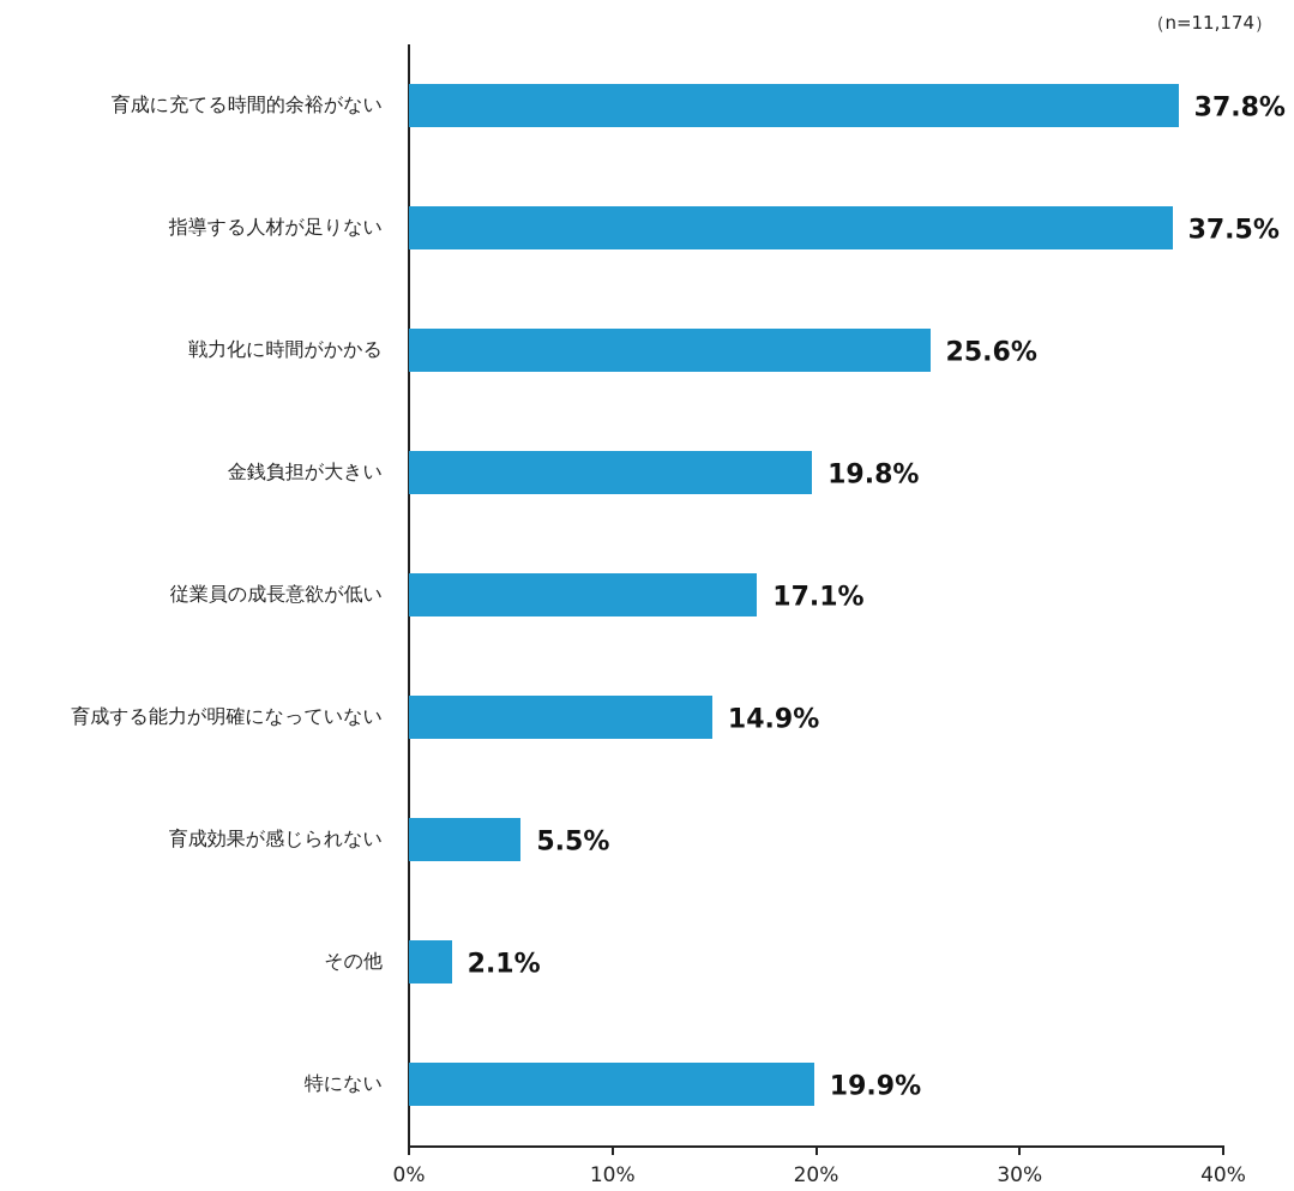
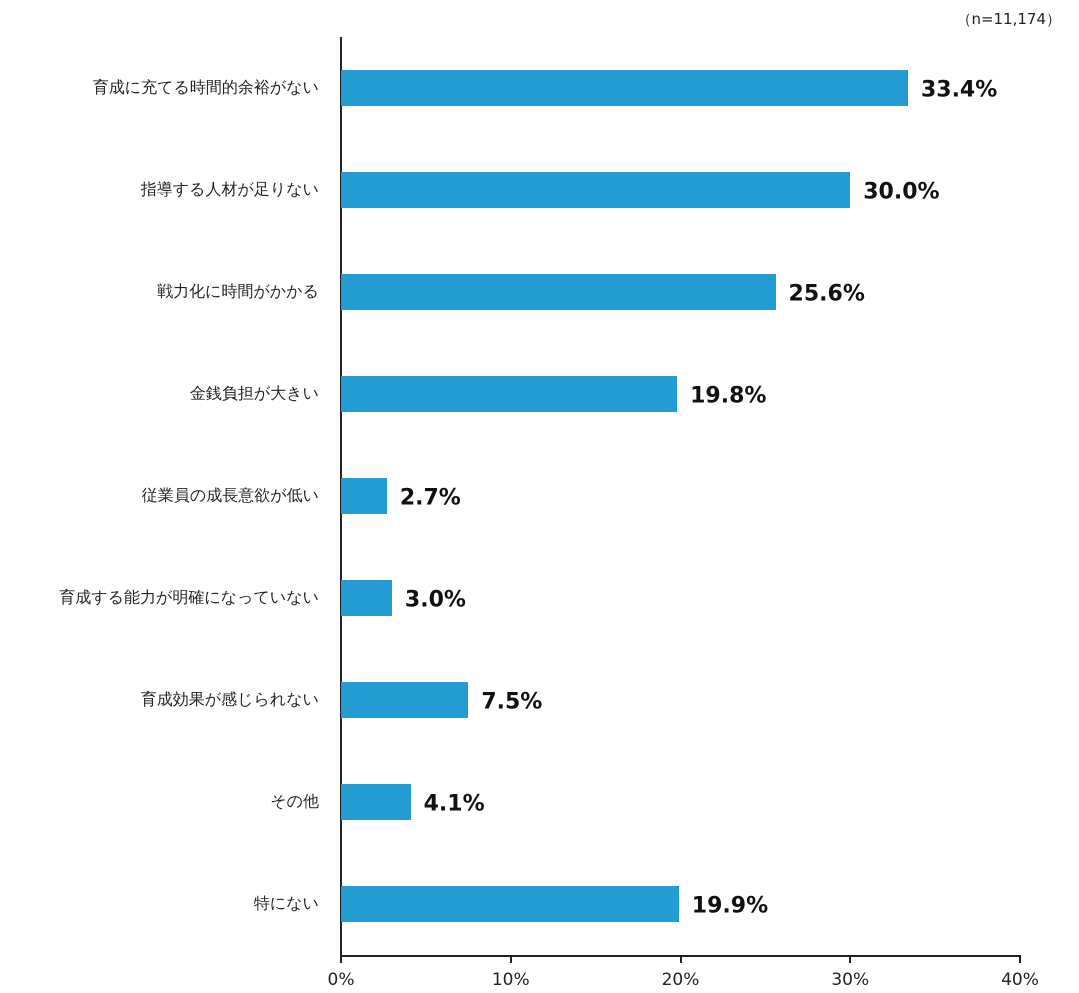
育成に充てる時間的余裕がない: 37.8% -> 33.4%
指導する人材が足りない: 37.5% -> 30.0%
従業員の成長意欲が低い: 17.1% -> 2.7%
育成する能力が明確になっていない: 14.9% -> 3.0%
育成効果が感じられない: 5.5% -> 7.5%
その他: 2.1% -> 4.1%
